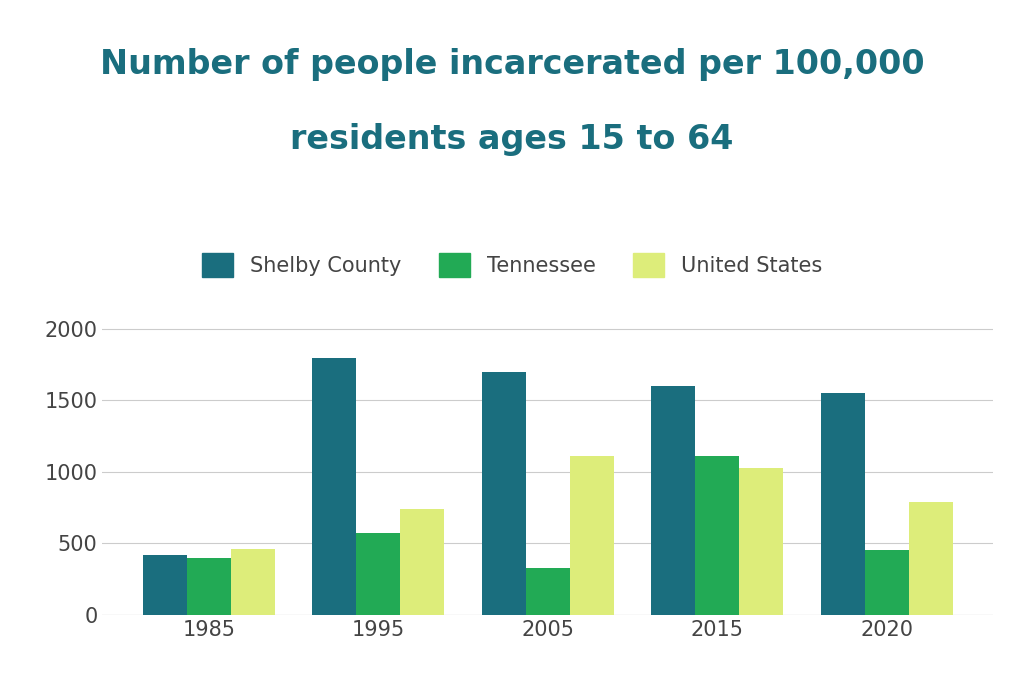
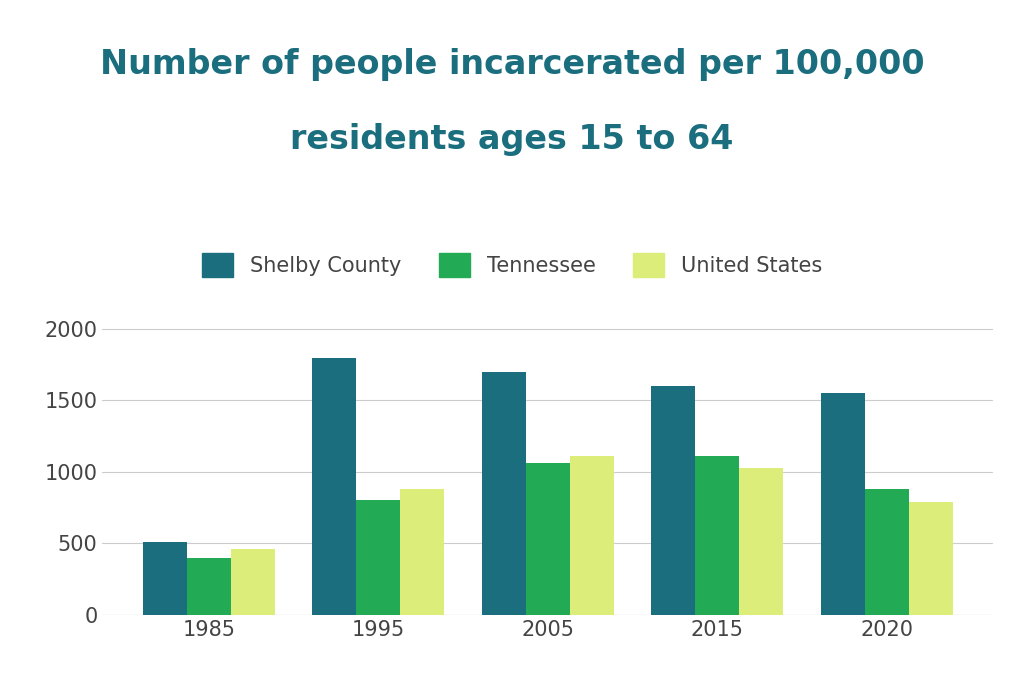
Shelby County/1985: 420 -> 510
Tennessee/1995: 570 -> 800
United States/1995: 740 -> 880
Tennessee/2005: 330 -> 1060
Tennessee/2020: 450 -> 880
